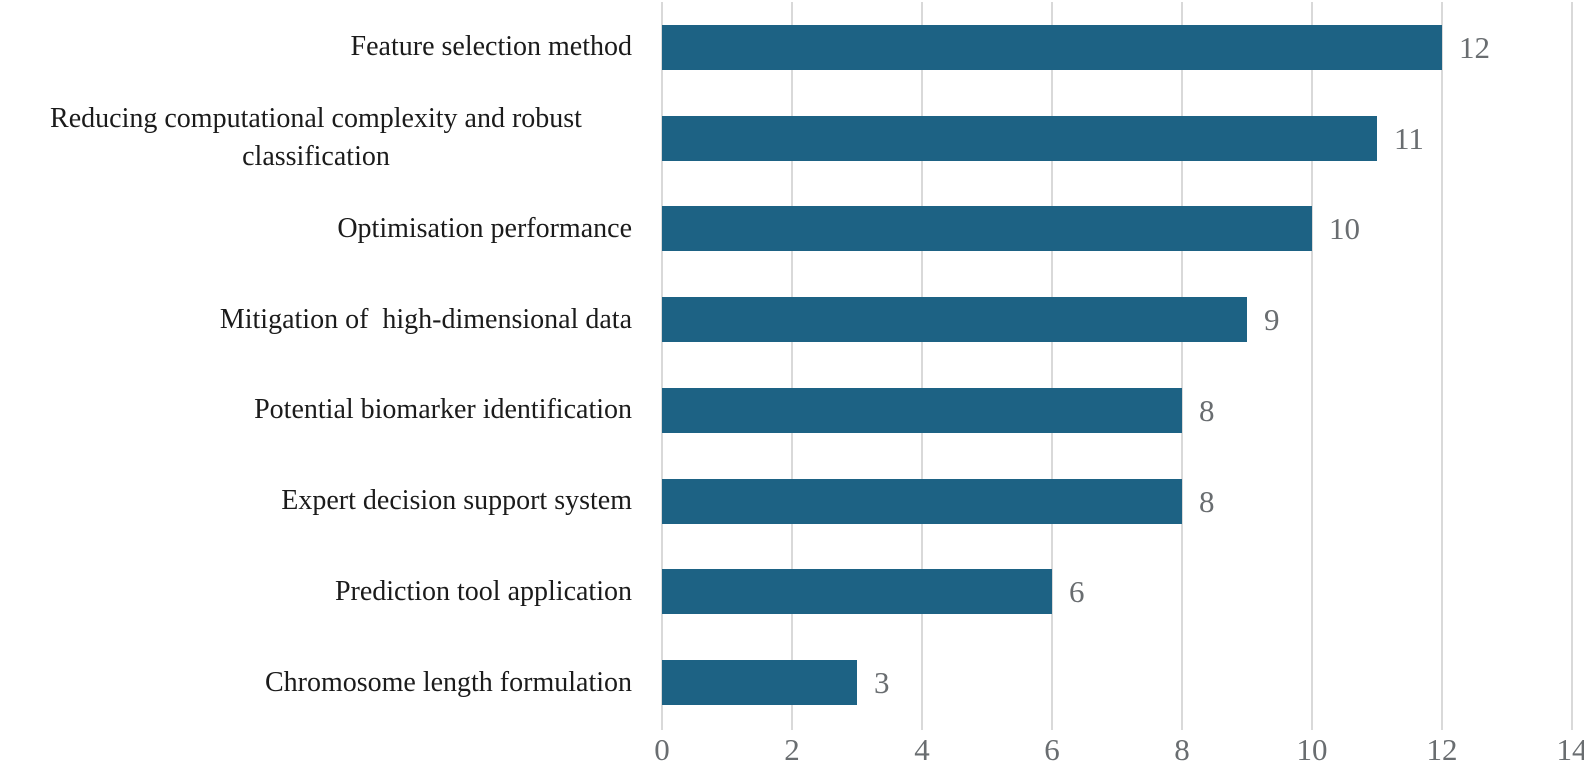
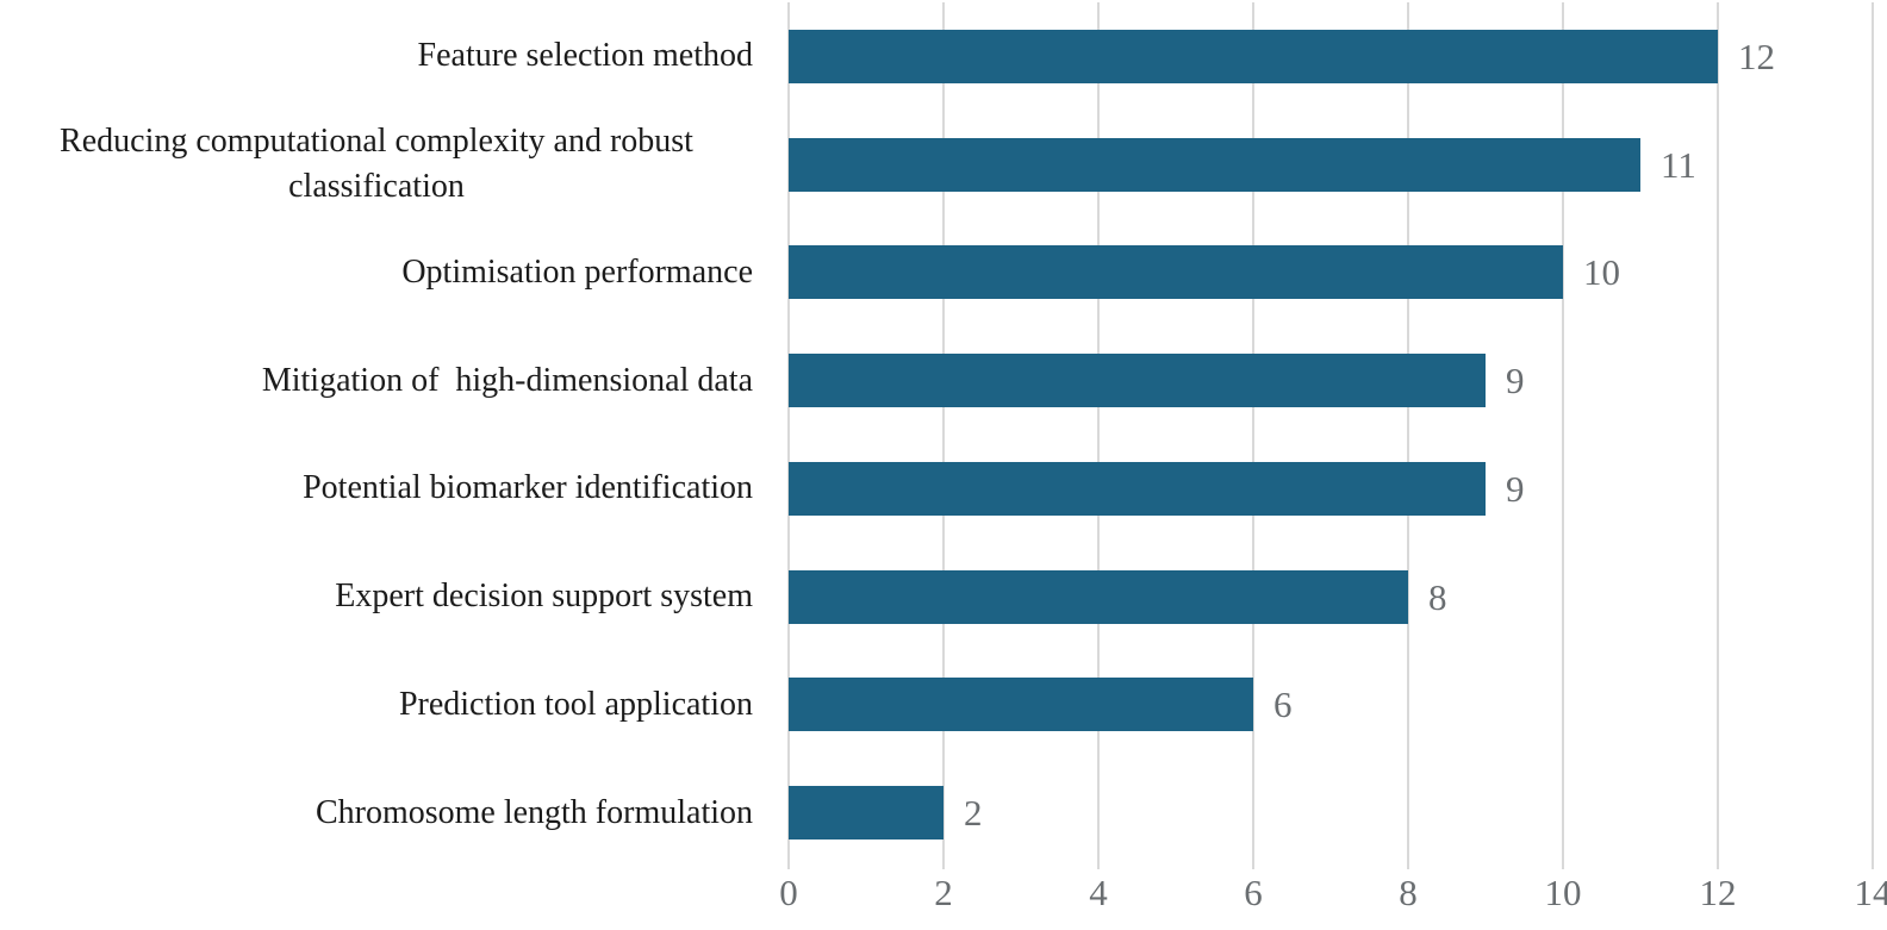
Potential biomarker identification: 8 -> 9
Chromosome length formulation: 3 -> 2
